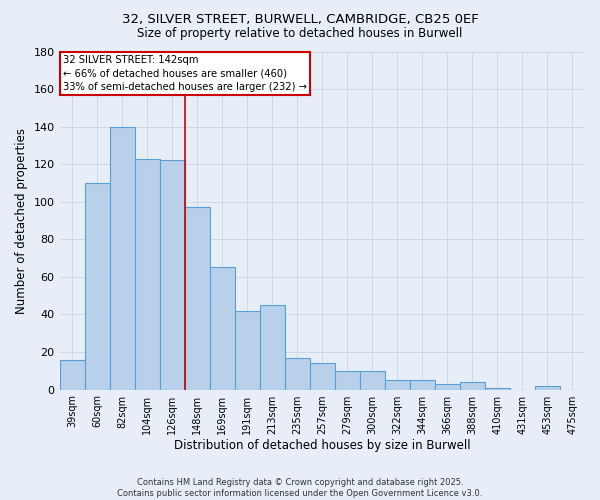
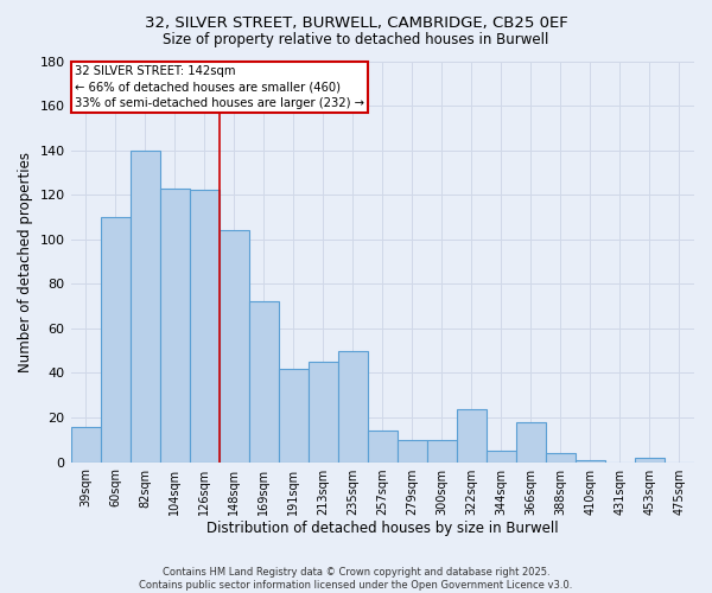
148sqm: 97 -> 104
169sqm: 65 -> 72
235sqm: 17 -> 50
322sqm: 5 -> 24
366sqm: 3 -> 18
